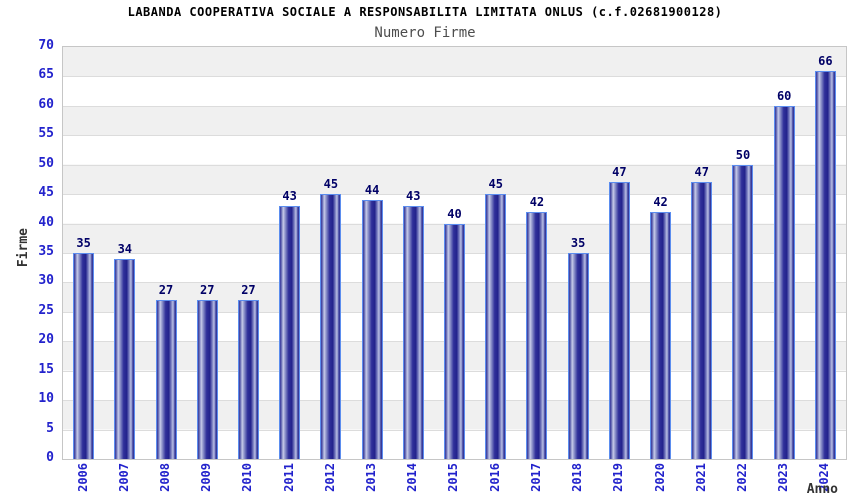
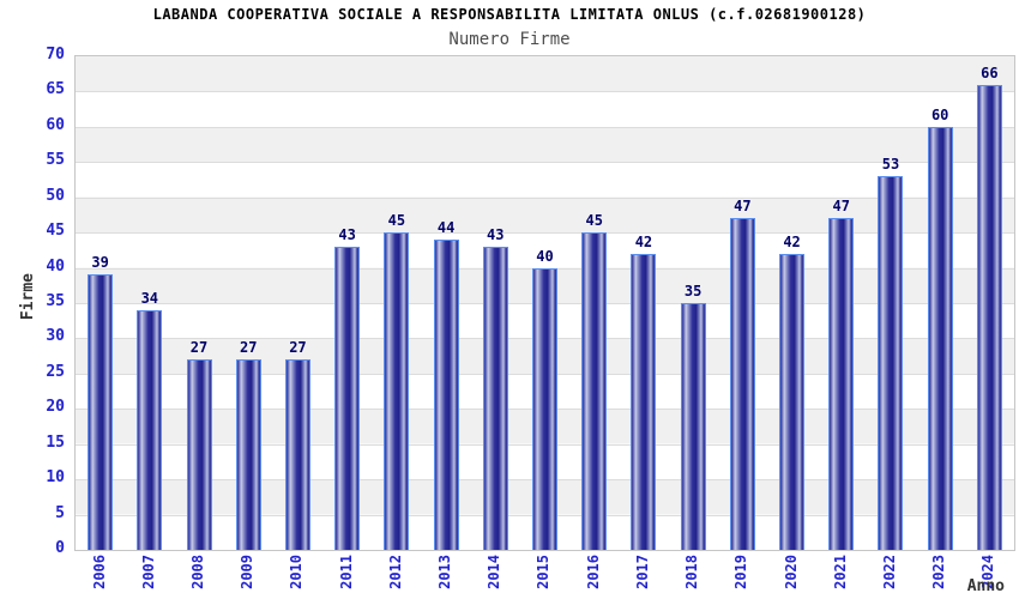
2006: 35 -> 39
2022: 50 -> 53
